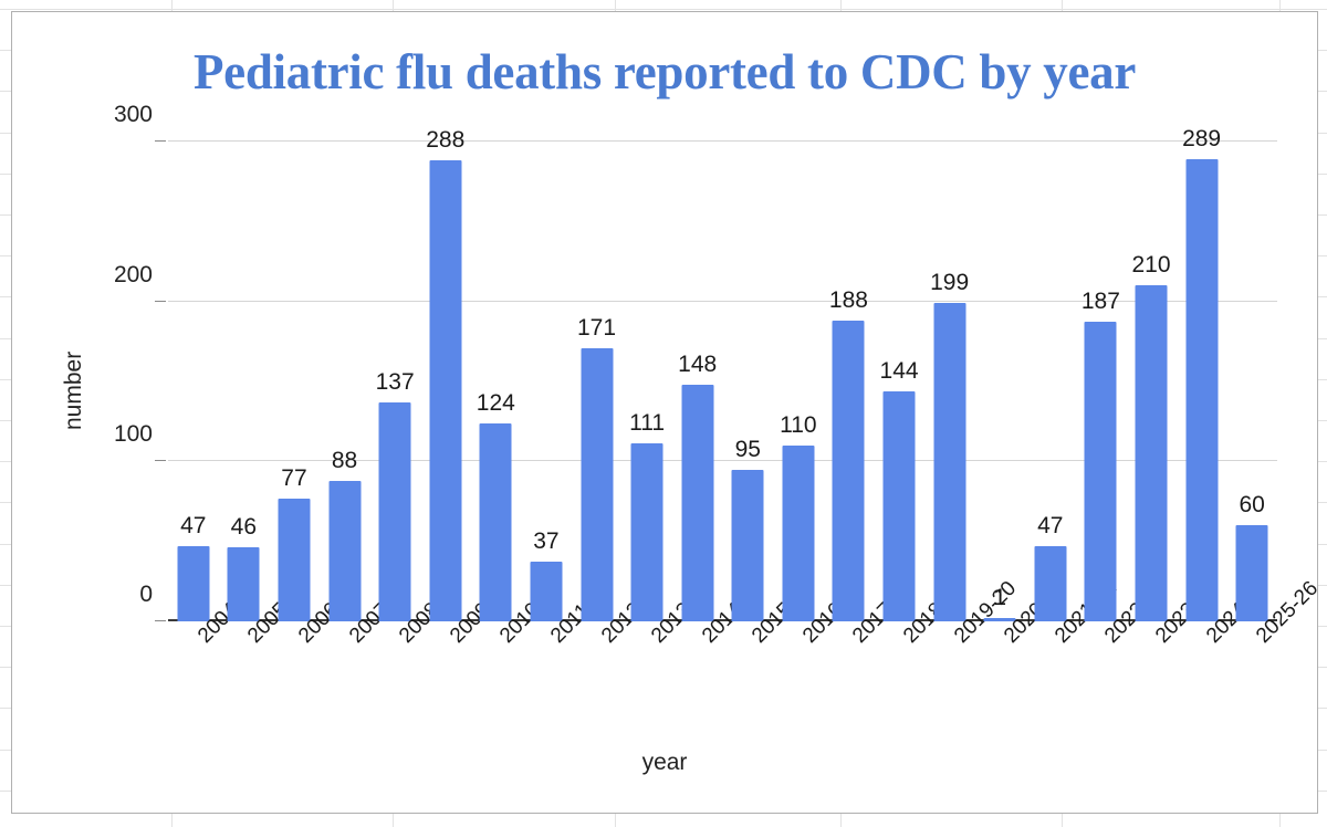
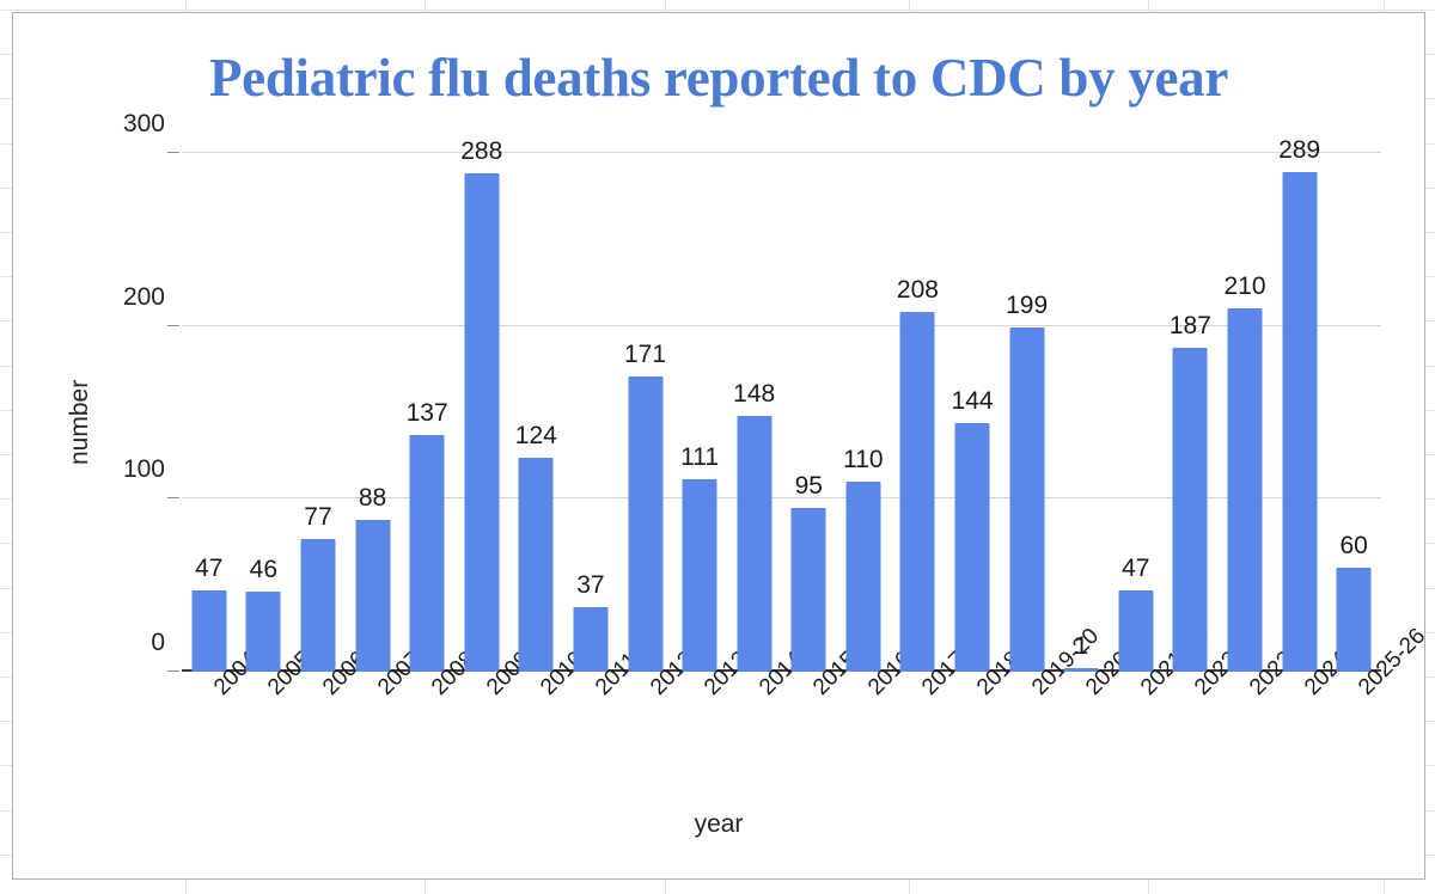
2017-18: 188 -> 208
